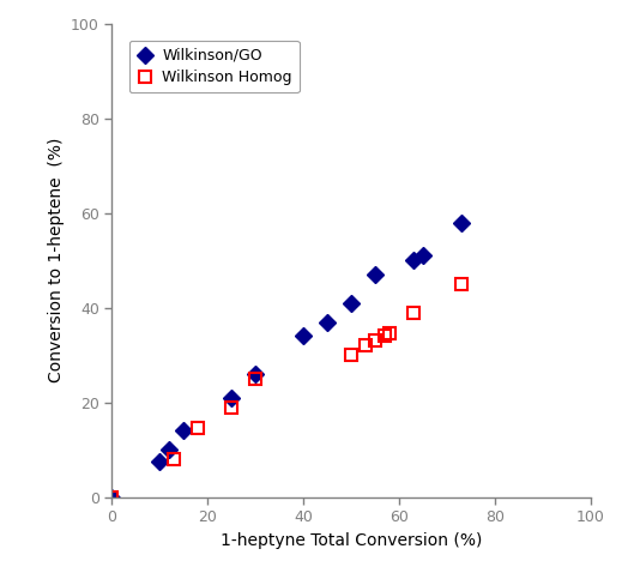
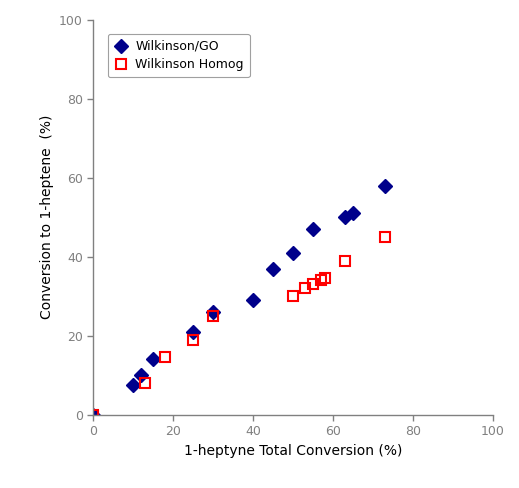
Wilkinson/GO/40: 34.0 -> 29.0
